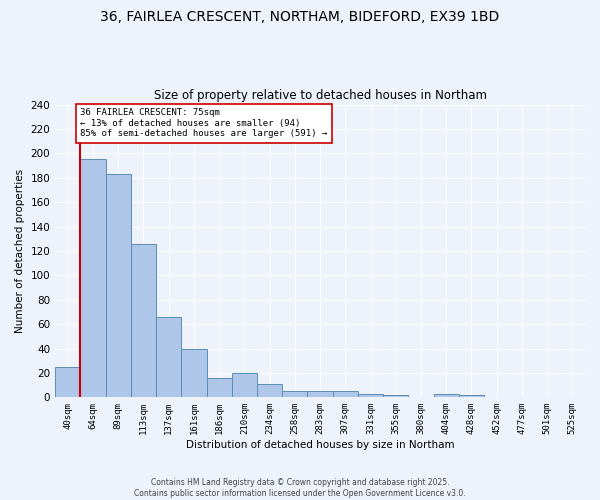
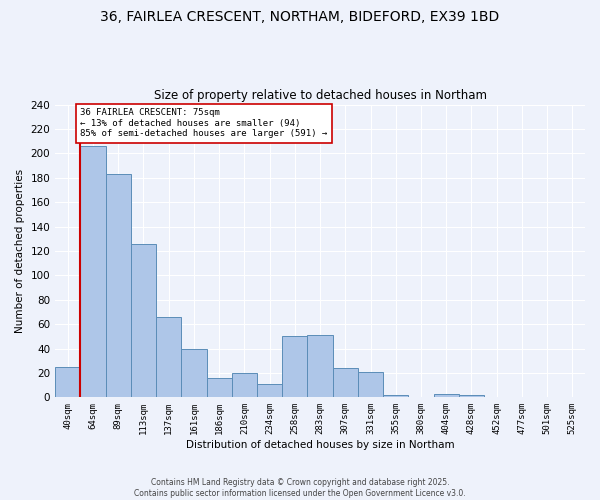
64sqm: 195 -> 206
258sqm: 5 -> 50
283sqm: 5 -> 51
307sqm: 5 -> 24
331sqm: 3 -> 21
